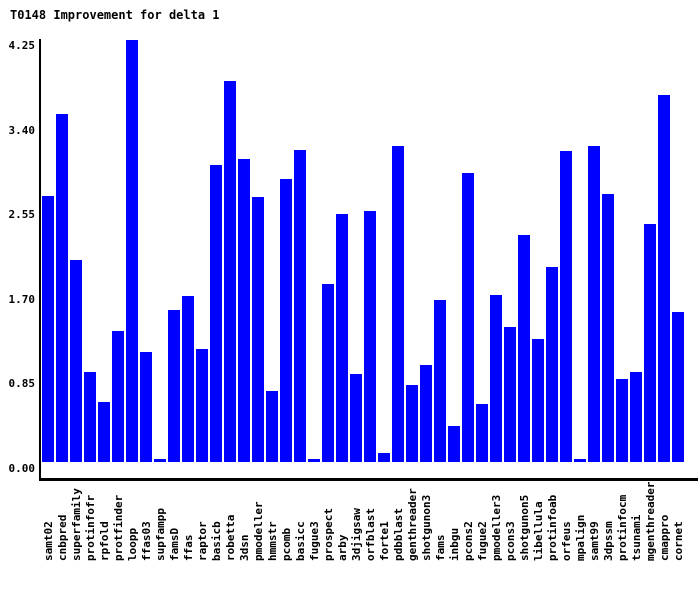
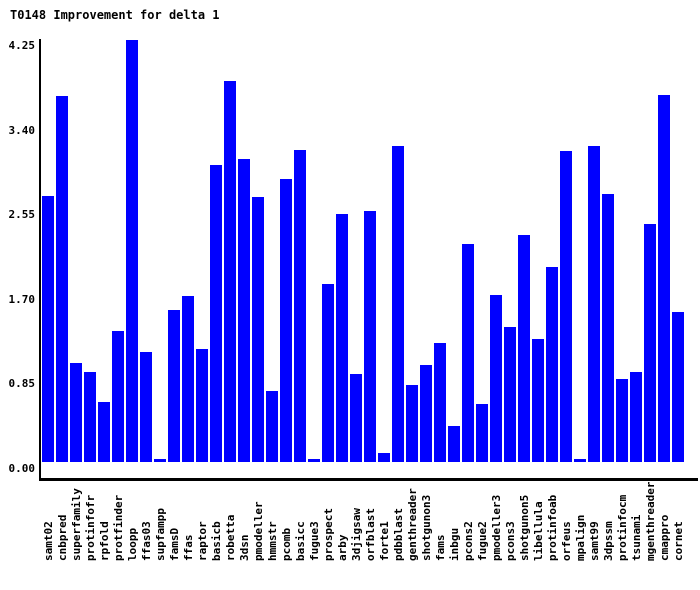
cnbpred: 3.5 -> 3.7
superfamily: 2.0 -> 1.0
fams: 1.6 -> 1.2
pcons2: 2.9 -> 2.2
